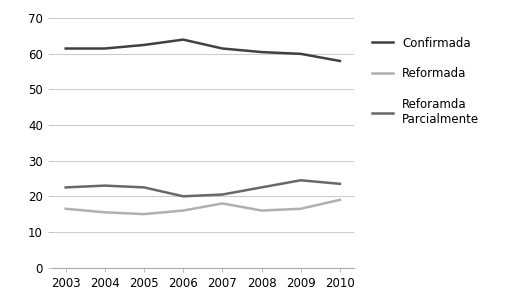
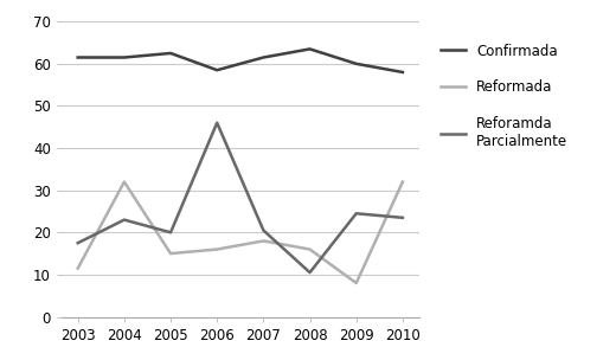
Reformada/2003: 16.5 -> 11.5
Reforamda Parcialmente/2003: 22.5 -> 17.5
Reformada/2004: 15.5 -> 32.0
Reforamda Parcialmente/2005: 22.5 -> 20.0
Confirmada/2006: 64.0 -> 58.5
Reforamda Parcialmente/2006: 20.0 -> 46.0
Confirmada/2008: 60.5 -> 63.5
Reforamda Parcialmente/2008: 22.5 -> 10.5
Reformada/2009: 16.5 -> 8.0
Reformada/2010: 19.0 -> 32.0
